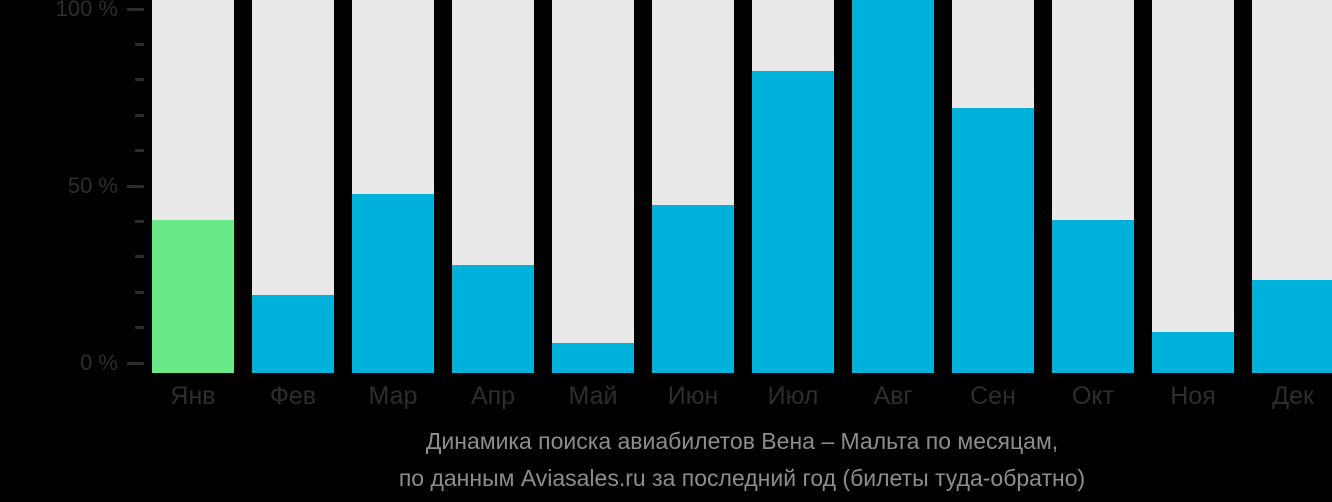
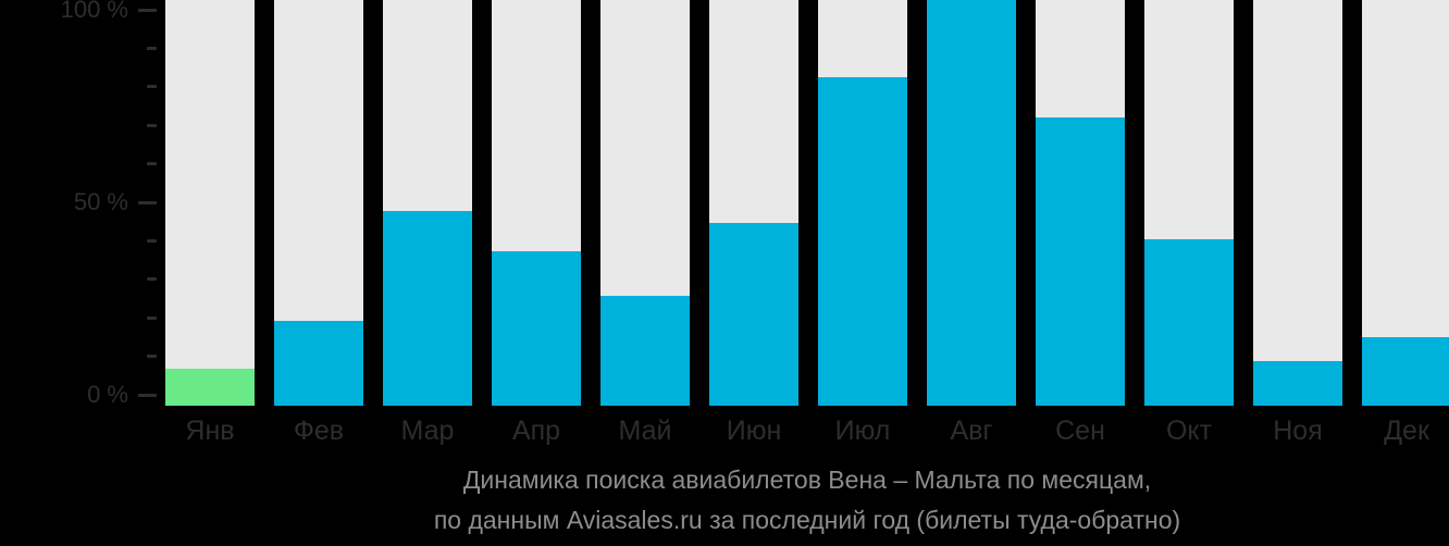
Янв: 41% -> 9%
Апр: 29% -> 38%
Май: 8% -> 27%
Дек: 25% -> 17%
